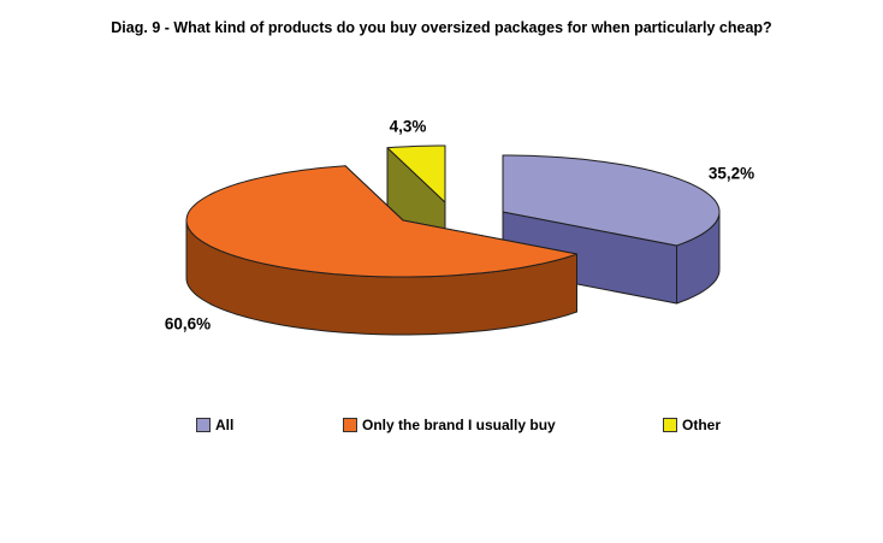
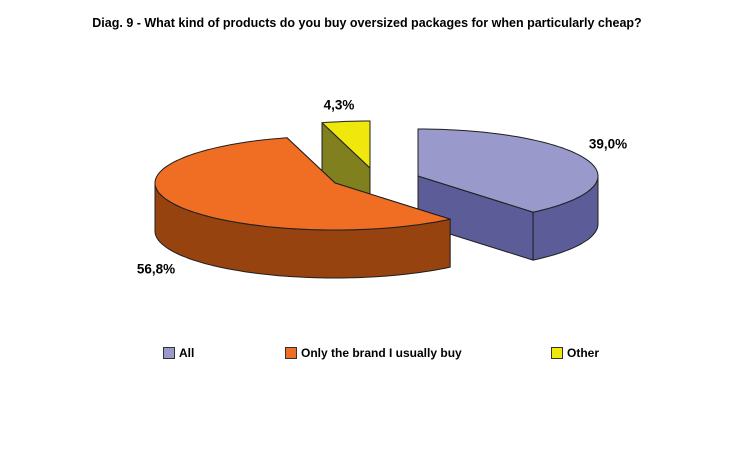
All: 35,2% -> 39,0%
Only the brand I usually buy: 60,6% -> 56,8%
